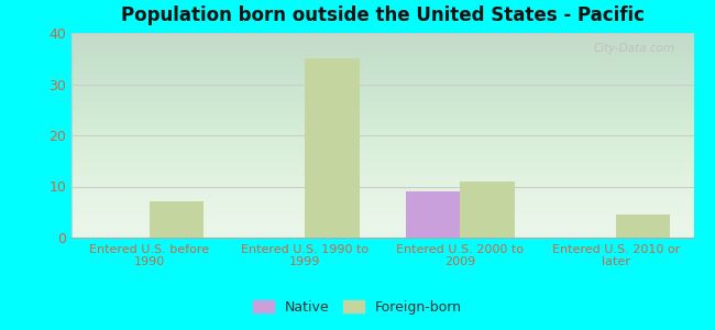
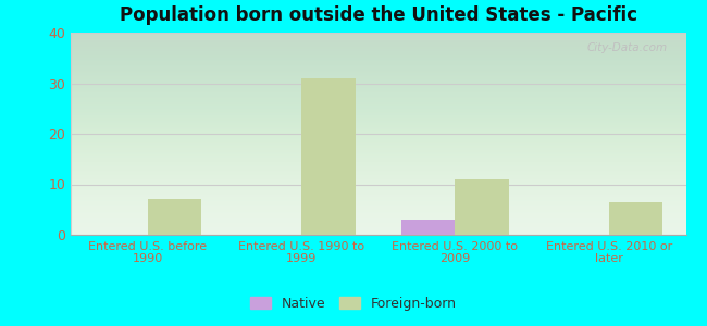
Foreign-born/Entered U.S. 1990 to 1999: 35.0 -> 31.0
Native/Entered U.S. 2000 to 2009: 9 -> 3
Foreign-born/Entered U.S. 2010 or later: 4.5 -> 6.5
